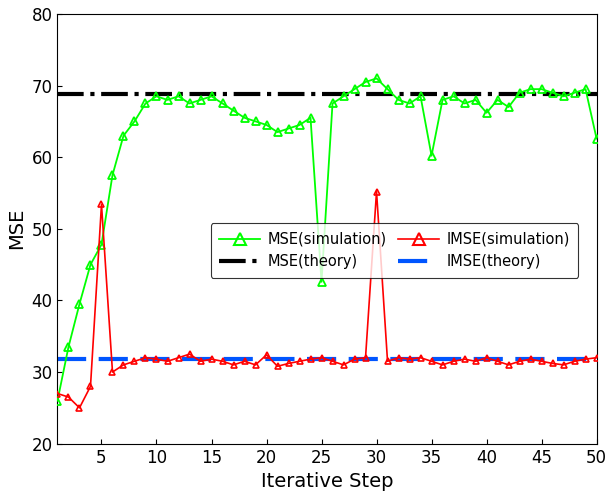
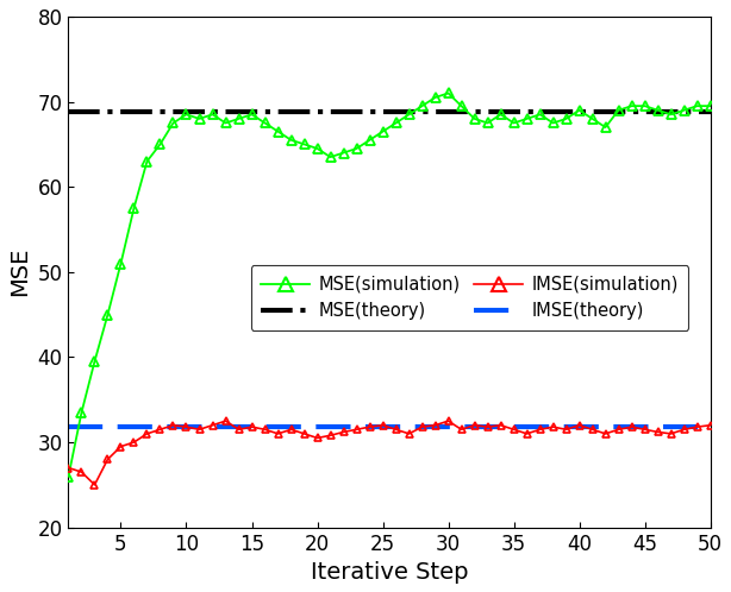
MSE(simulation)/5: 47.8 -> 51.0
IMSE(simulation)/5: 53.4 -> 29.5
IMSE(simulation)/20: 32.4 -> 30.5
MSE(simulation)/25: 42.6 -> 66.5
IMSE(simulation)/30: 55.2 -> 32.5
MSE(simulation)/35: 60.2 -> 67.5
MSE(simulation)/40: 66.2 -> 69.0
MSE(simulation)/50: 62.6 -> 69.5
